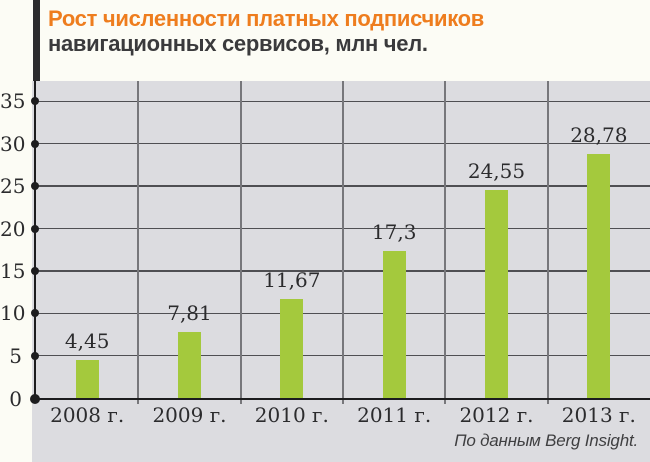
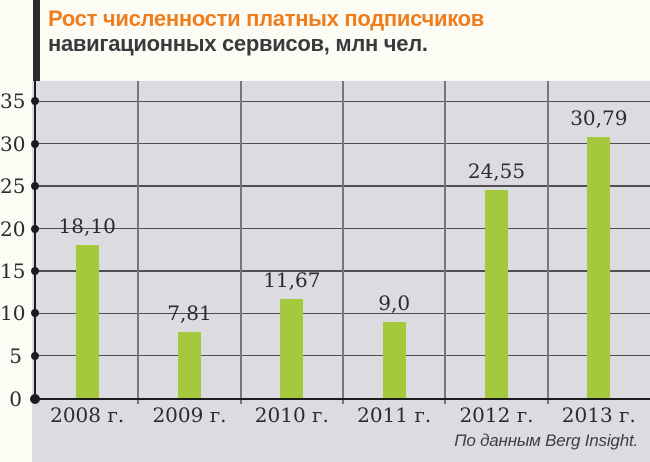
2008 г.: 4,45 -> 18,10
2011 г.: 17,3 -> 9,0
2013 г.: 28,78 -> 30,79
